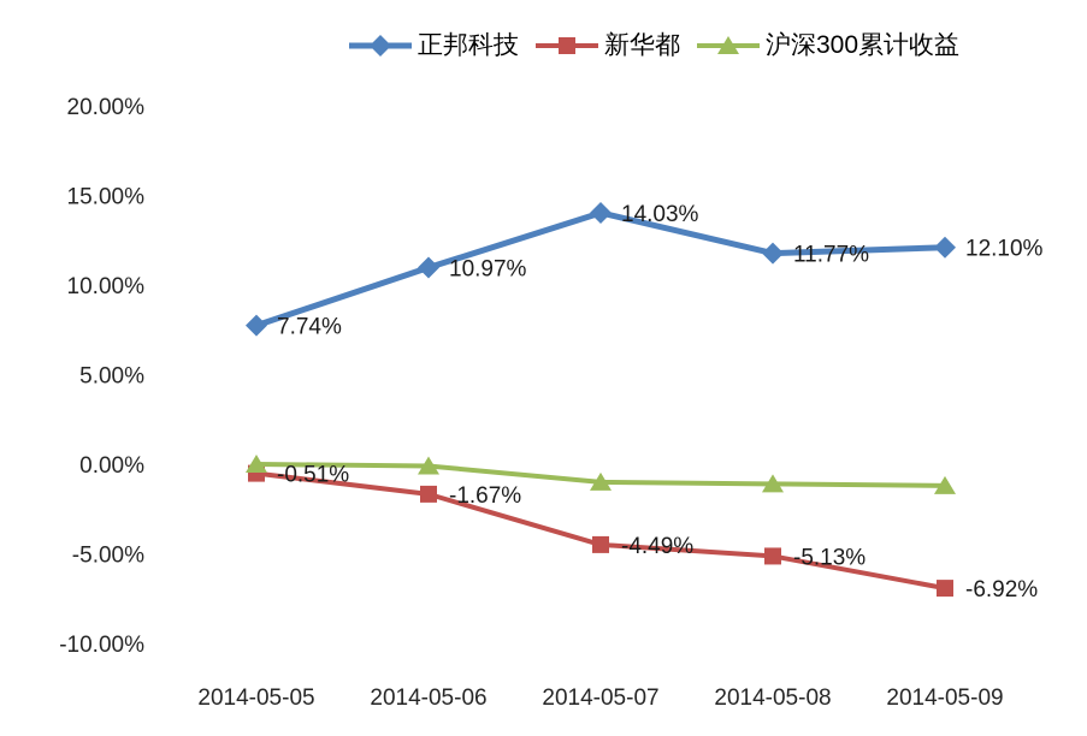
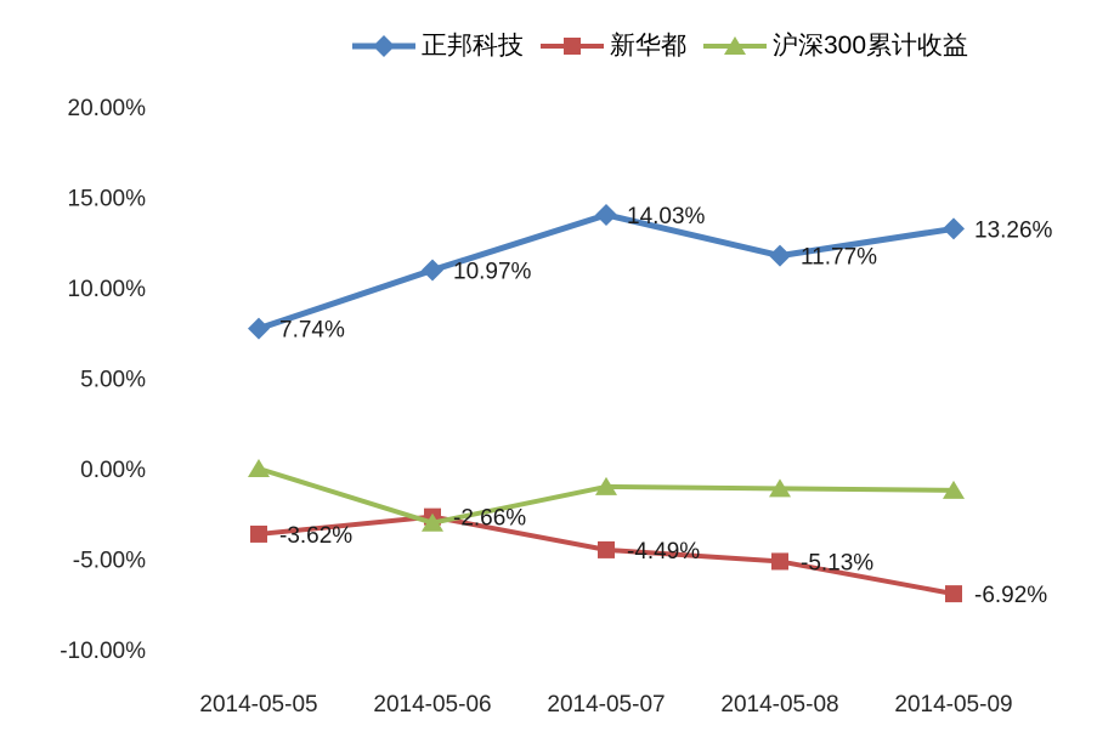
新华都/2014-05-05: -0.51% -> -3.62%
新华都/2014-05-06: -1.67% -> -2.66%
沪深300累计收益/2014-05-06: -0.1% -> -3.0%
正邦科技/2014-05-09: 12.10% -> 13.26%
